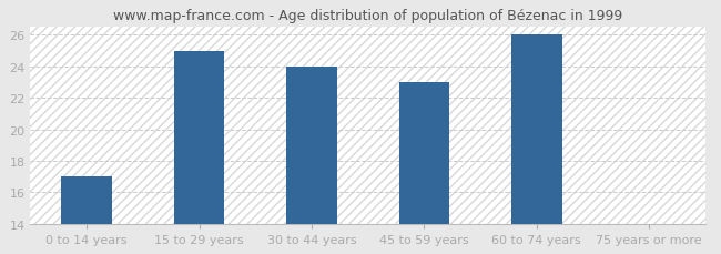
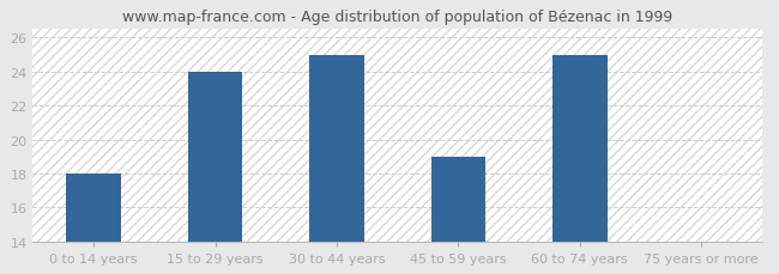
0 to 14 years: 17 -> 18
15 to 29 years: 25 -> 24
30 to 44 years: 24 -> 25
45 to 59 years: 23 -> 19
60 to 74 years: 26 -> 25
